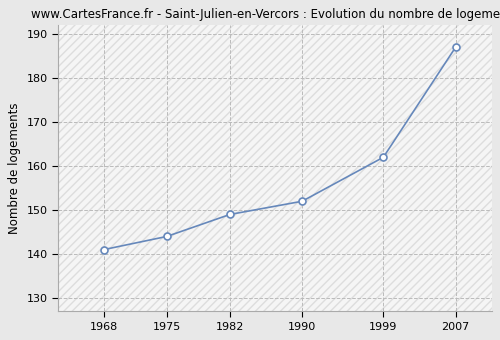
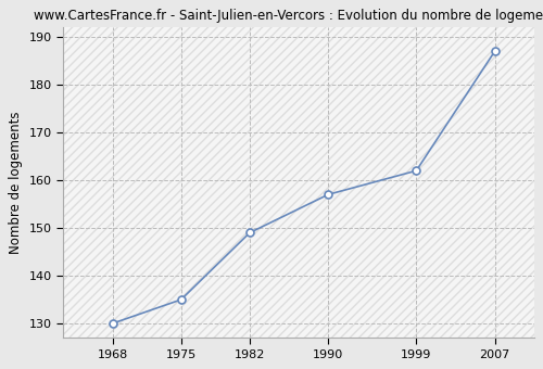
1968: 141 -> 130
1975: 144 -> 135
1990: 152 -> 157
